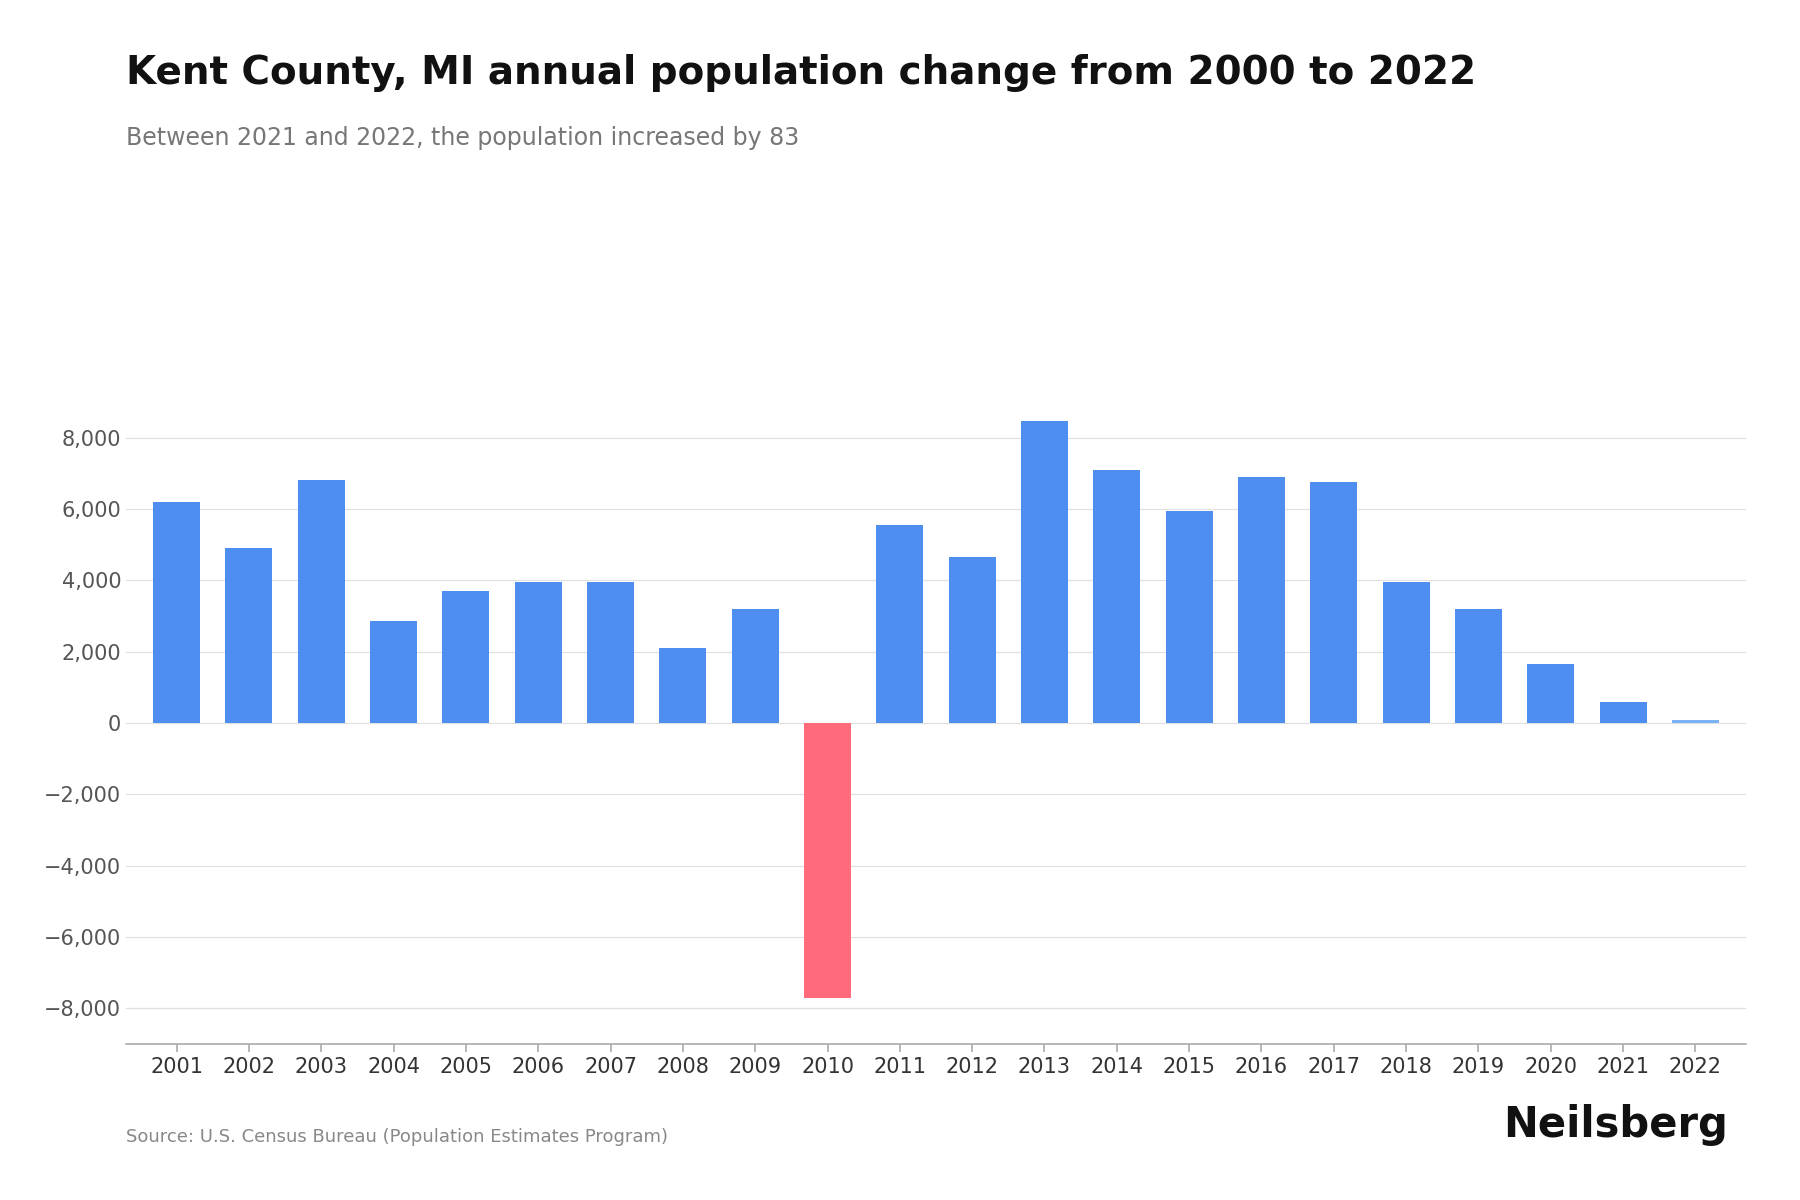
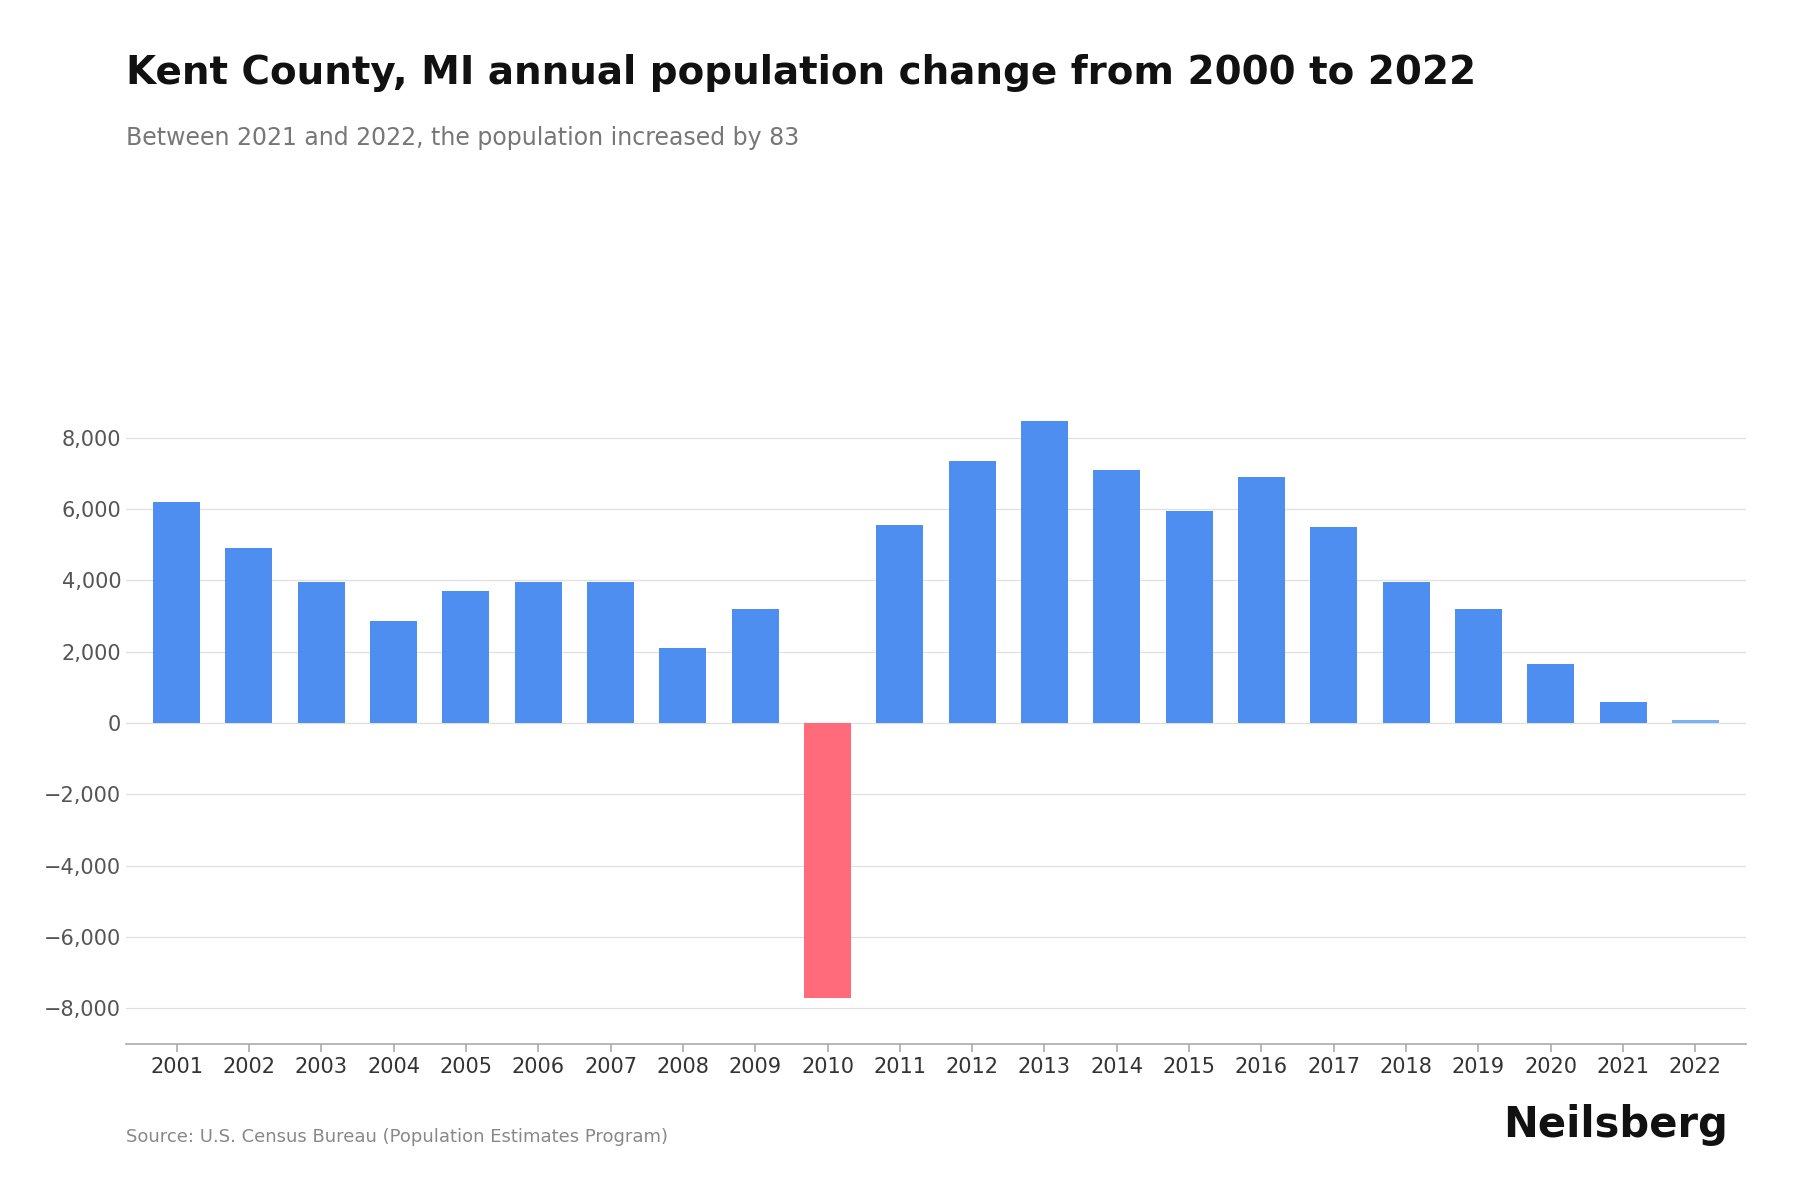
2003: 6,800 -> 3,950
2012: 4,650 -> 7,350
2017: 6,750 -> 5,500
